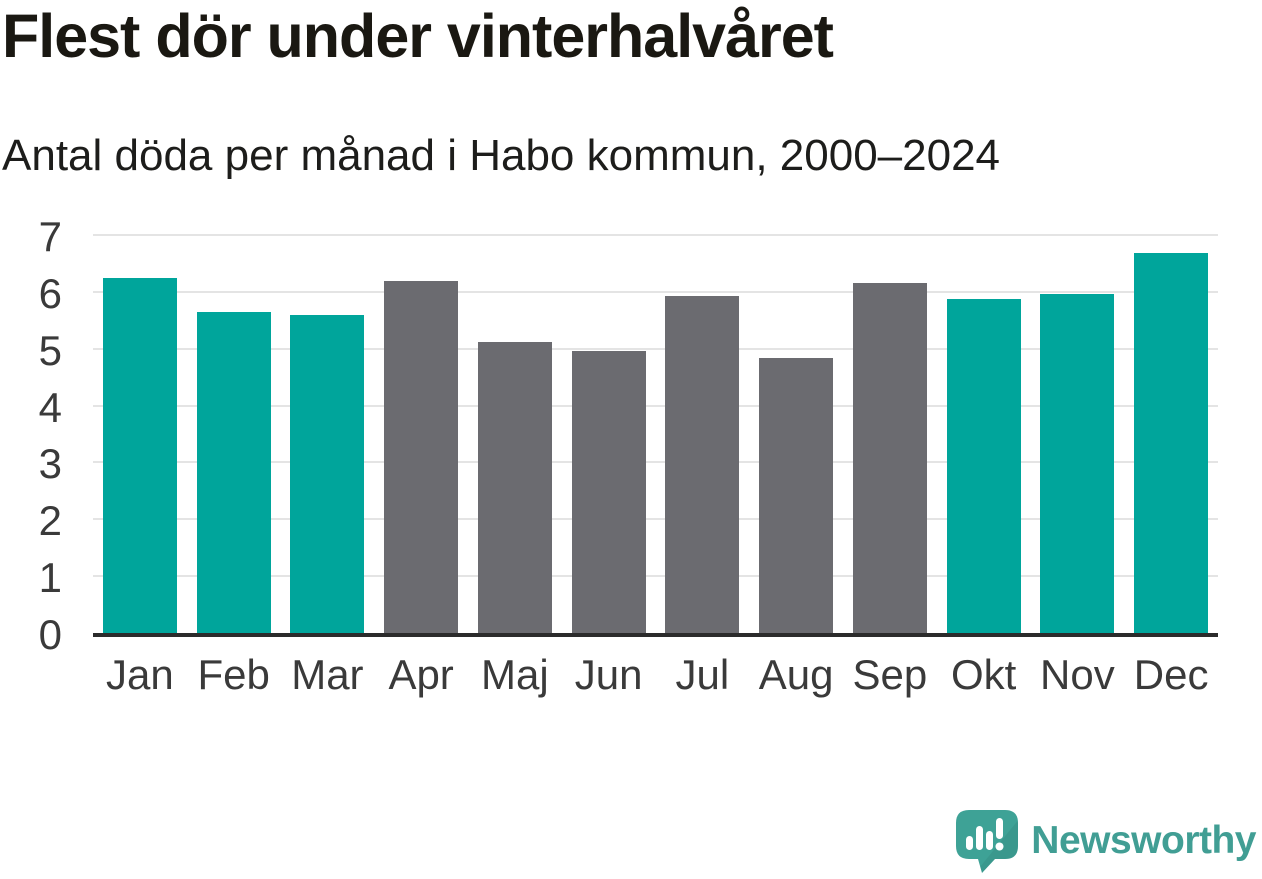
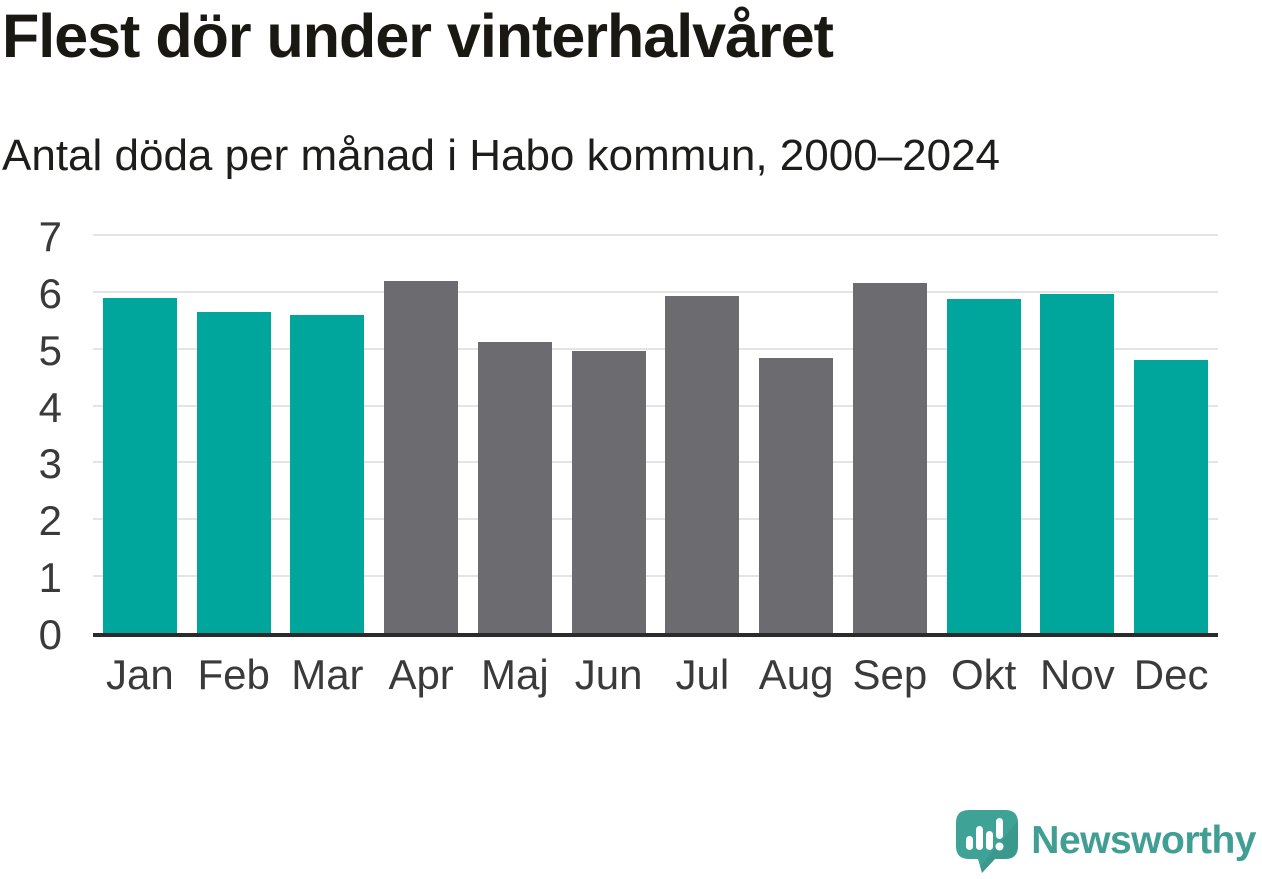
Jan: 6.2 -> 5.9
Dec: 6.7 -> 4.8
